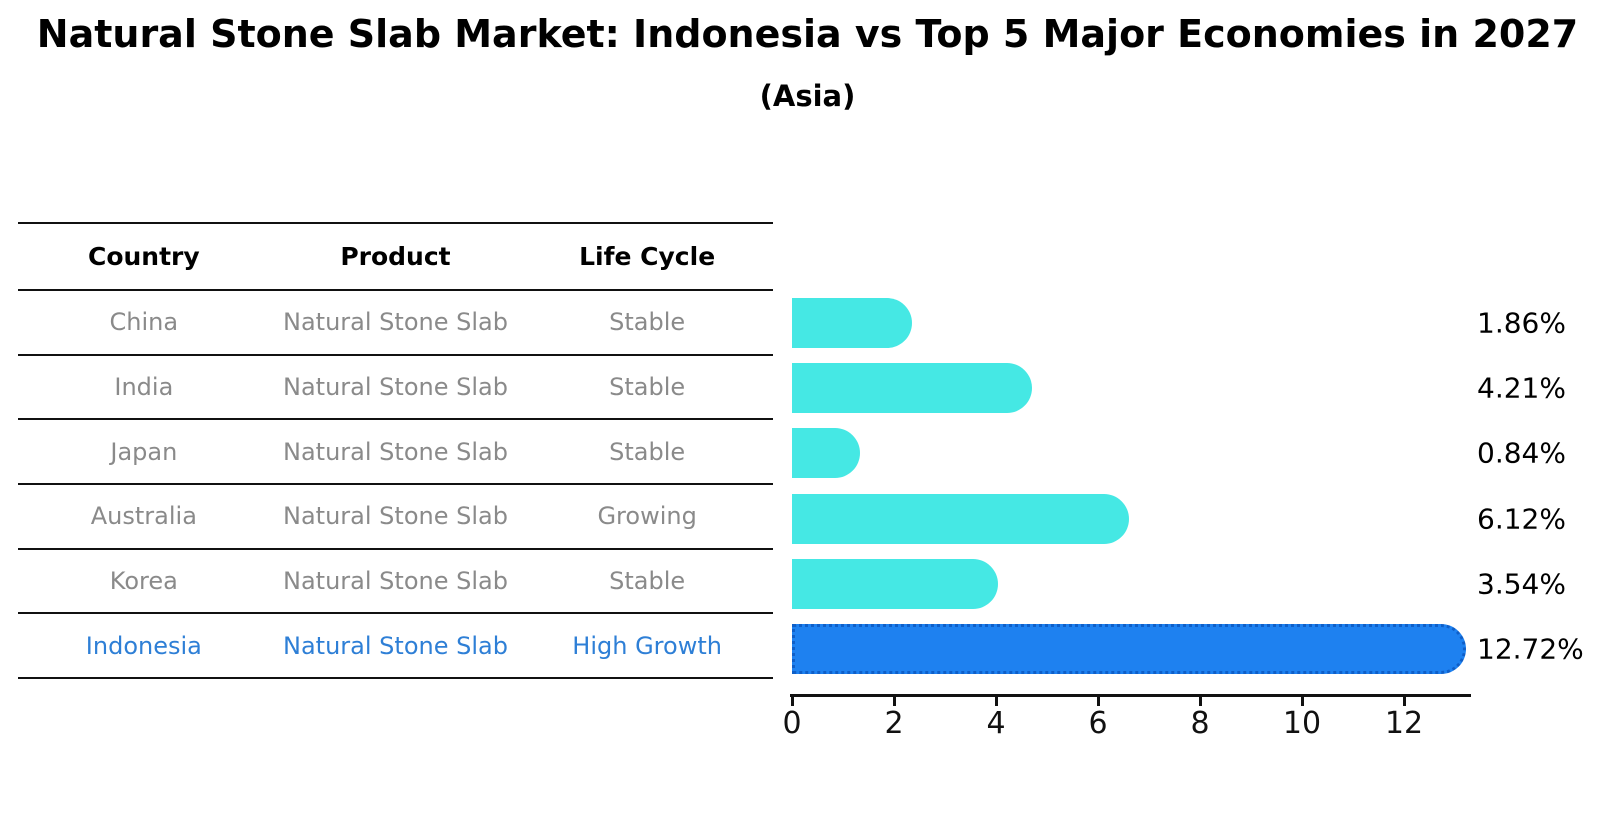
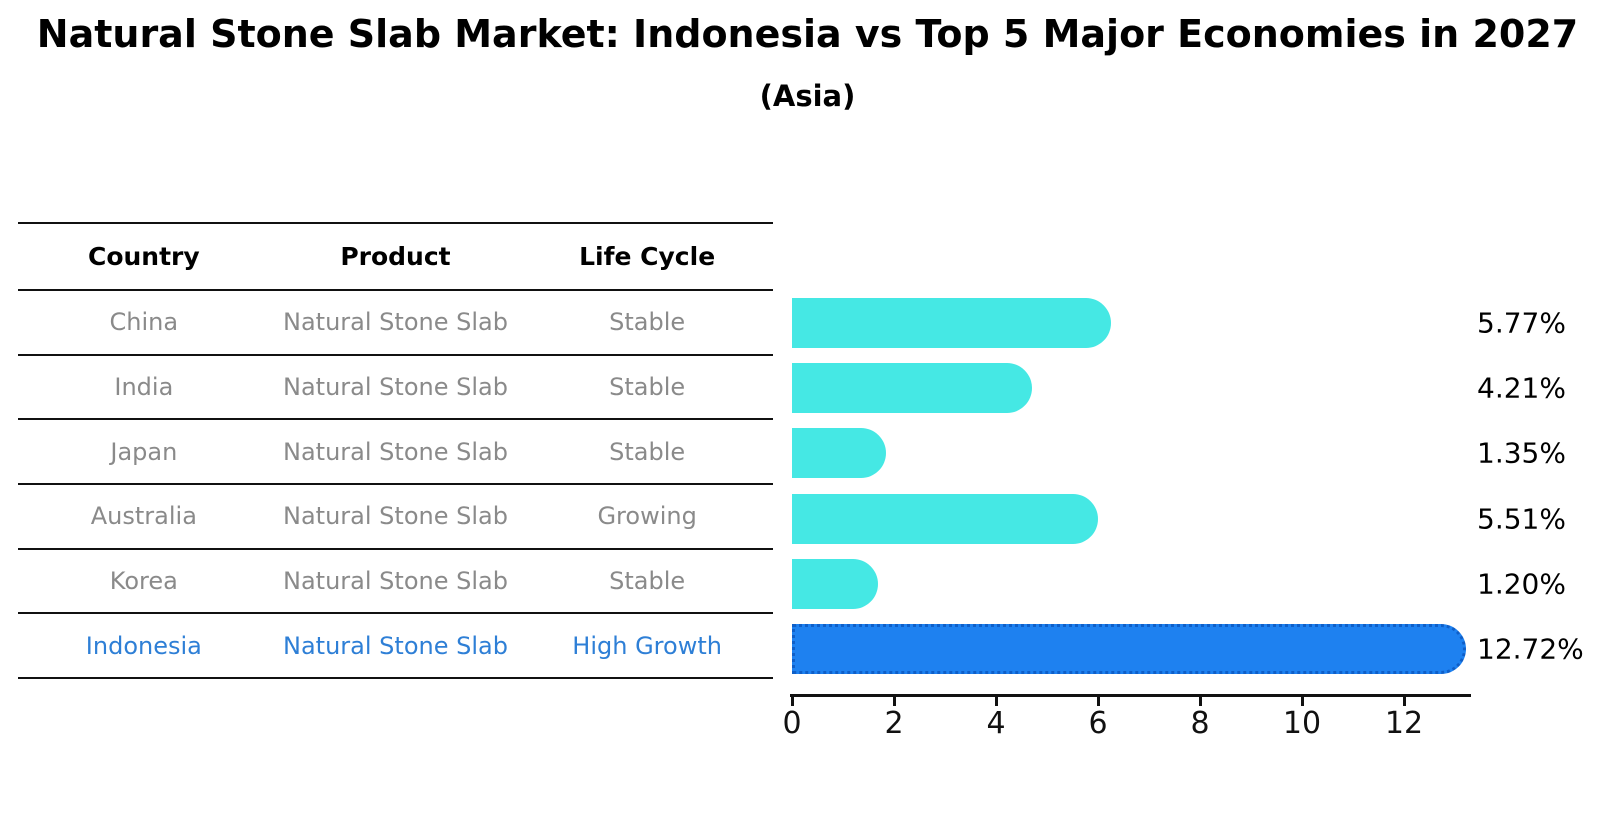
China: 1.86% -> 5.77%
Japan: 0.84% -> 1.35%
Australia: 6.12% -> 5.51%
Korea: 3.54% -> 1.20%
